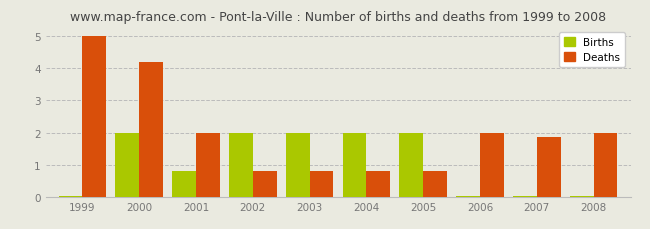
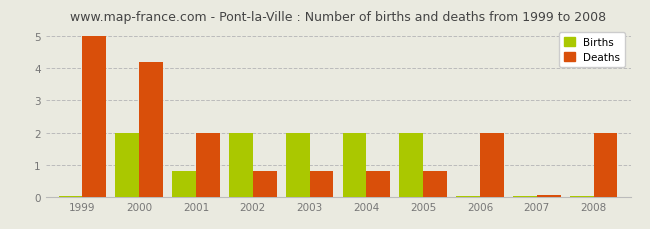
Deaths/2007: 1.85 -> 0.05
